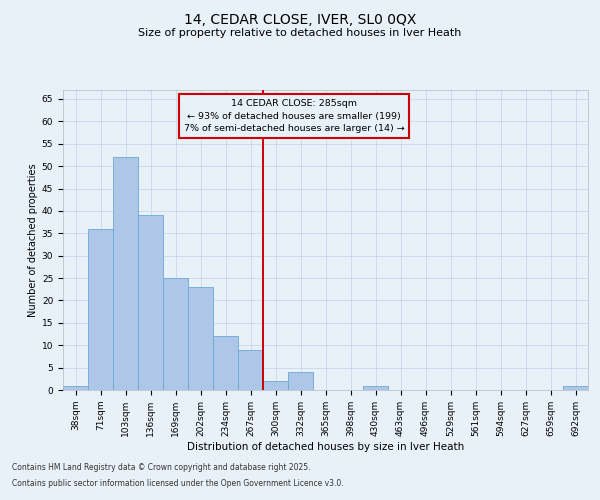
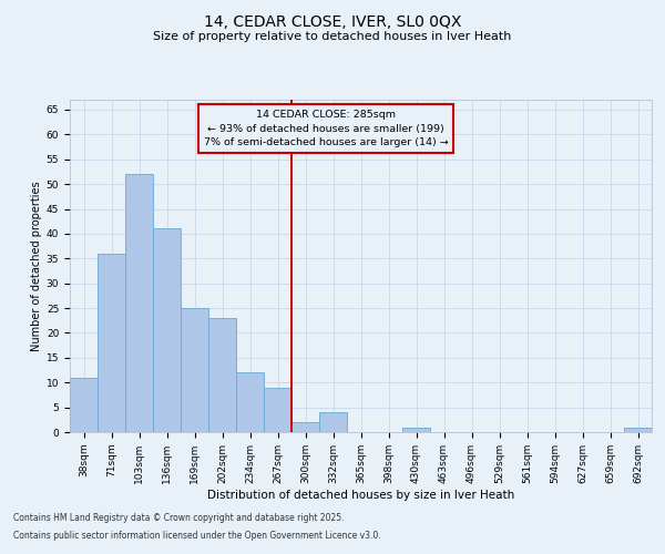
38sqm: 1 -> 11
136sqm: 39 -> 41
